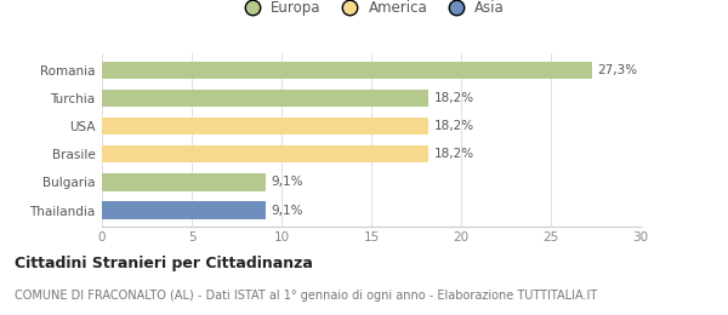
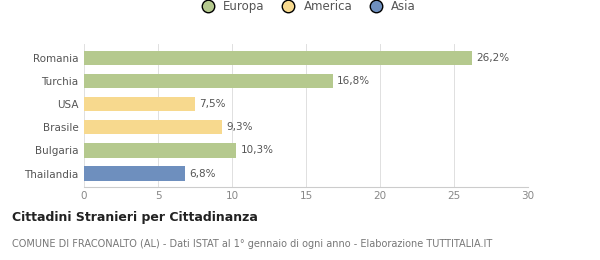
Romania: 27,3% -> 26,2%
Turchia: 18,2% -> 16,8%
USA: 18,2% -> 7,5%
Brasile: 18,2% -> 9,3%
Bulgaria: 9,1% -> 10,3%
Thailandia: 9,1% -> 6,8%
